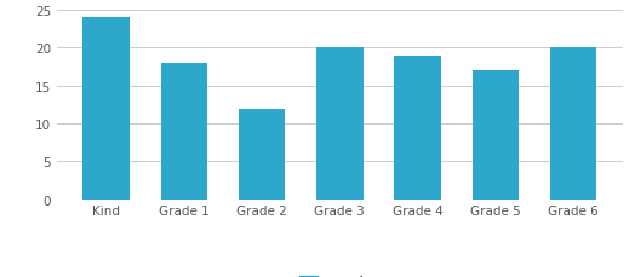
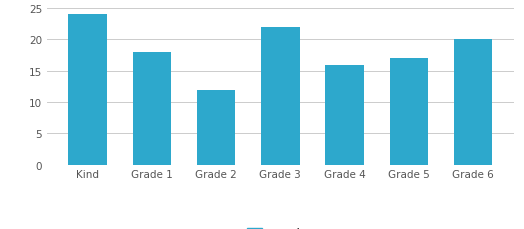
Grade 3: 20 -> 22
Grade 4: 19 -> 16
